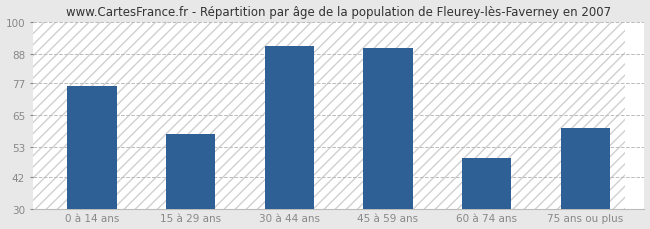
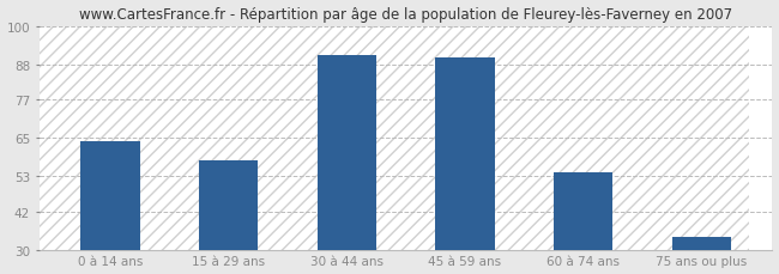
0 à 14 ans: 76 -> 64
60 à 74 ans: 49 -> 54
75 ans ou plus: 60 -> 34
